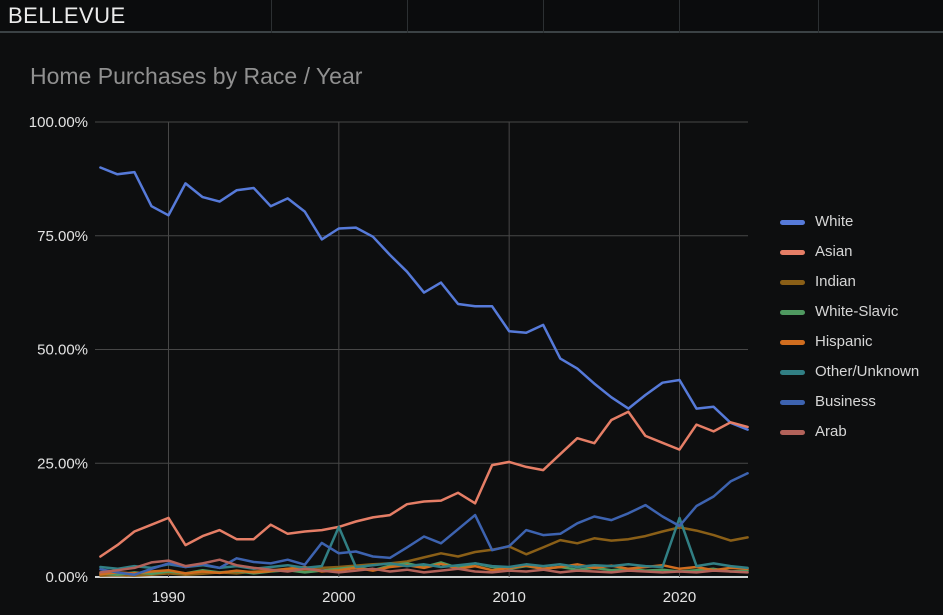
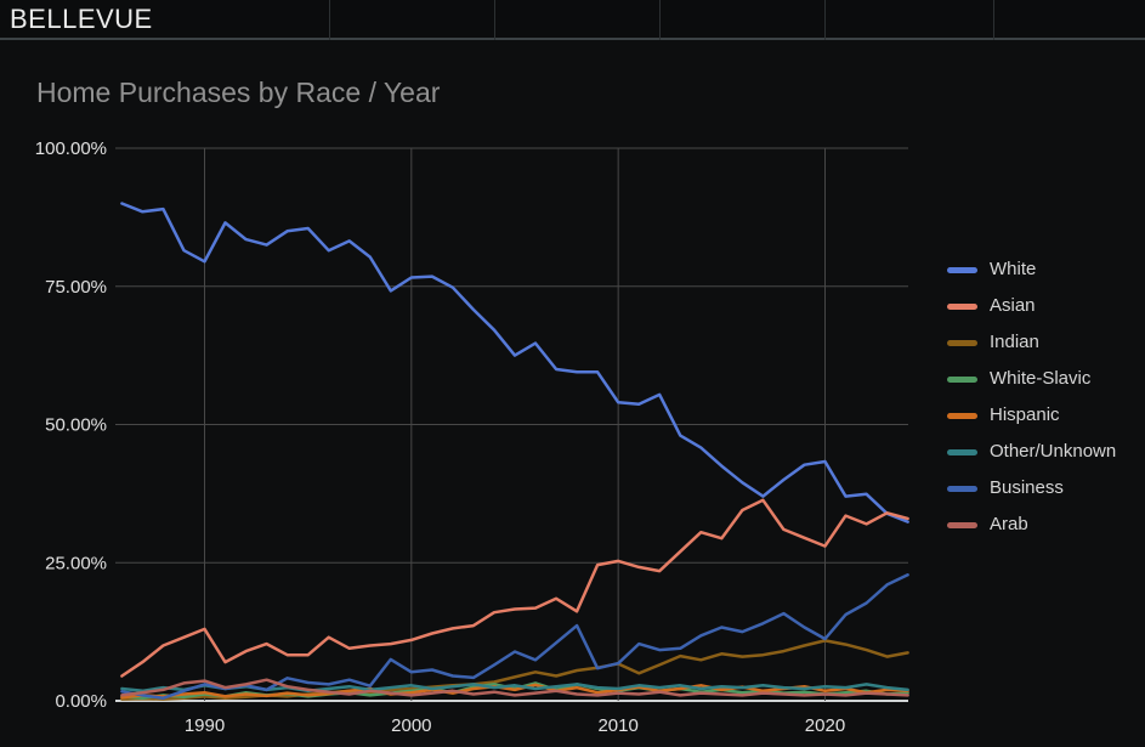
Other/Unknown/2000: 11% -> 3%
Other/Unknown/2020: 13% -> 3%
